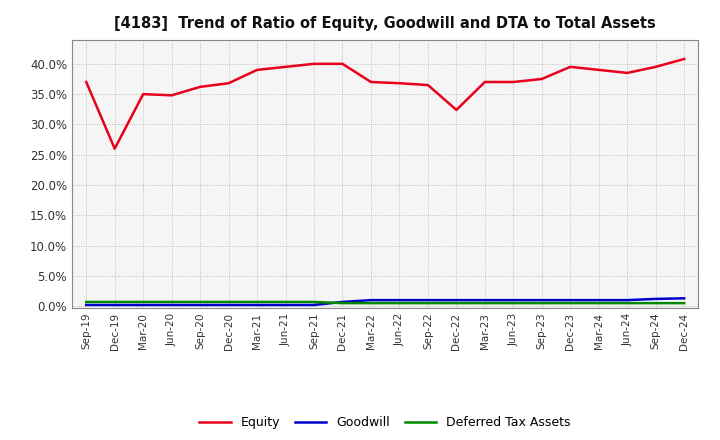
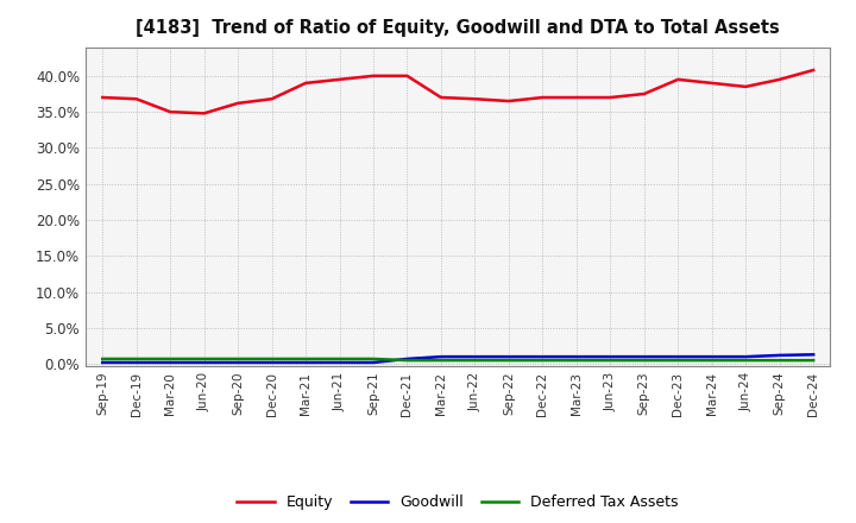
Equity/Dec-19: 26.0% -> 36.8%
Equity/Dec-22: 32.4% -> 37.0%
